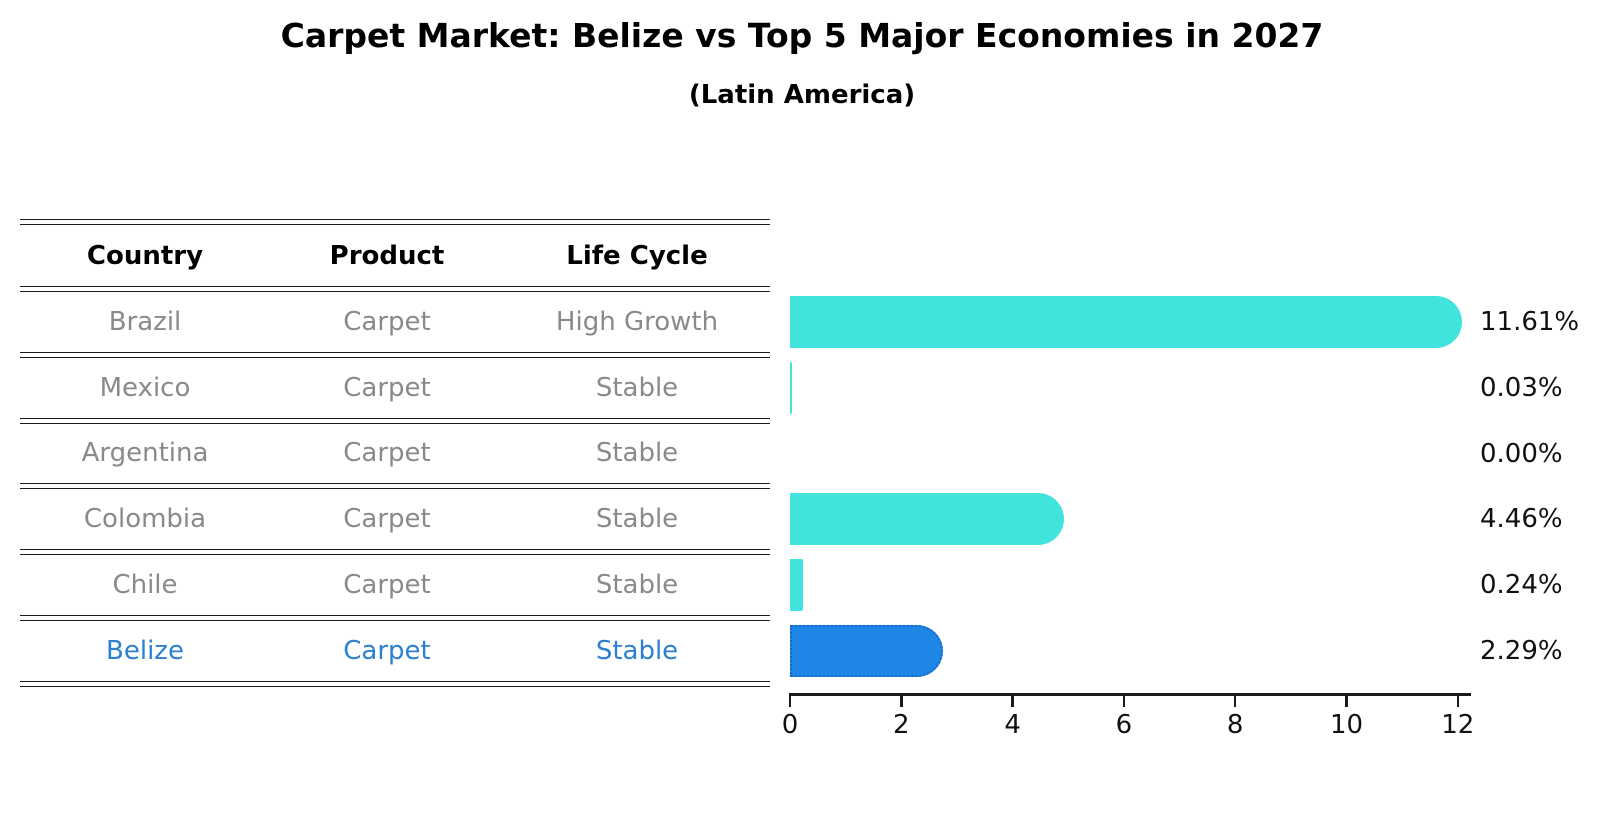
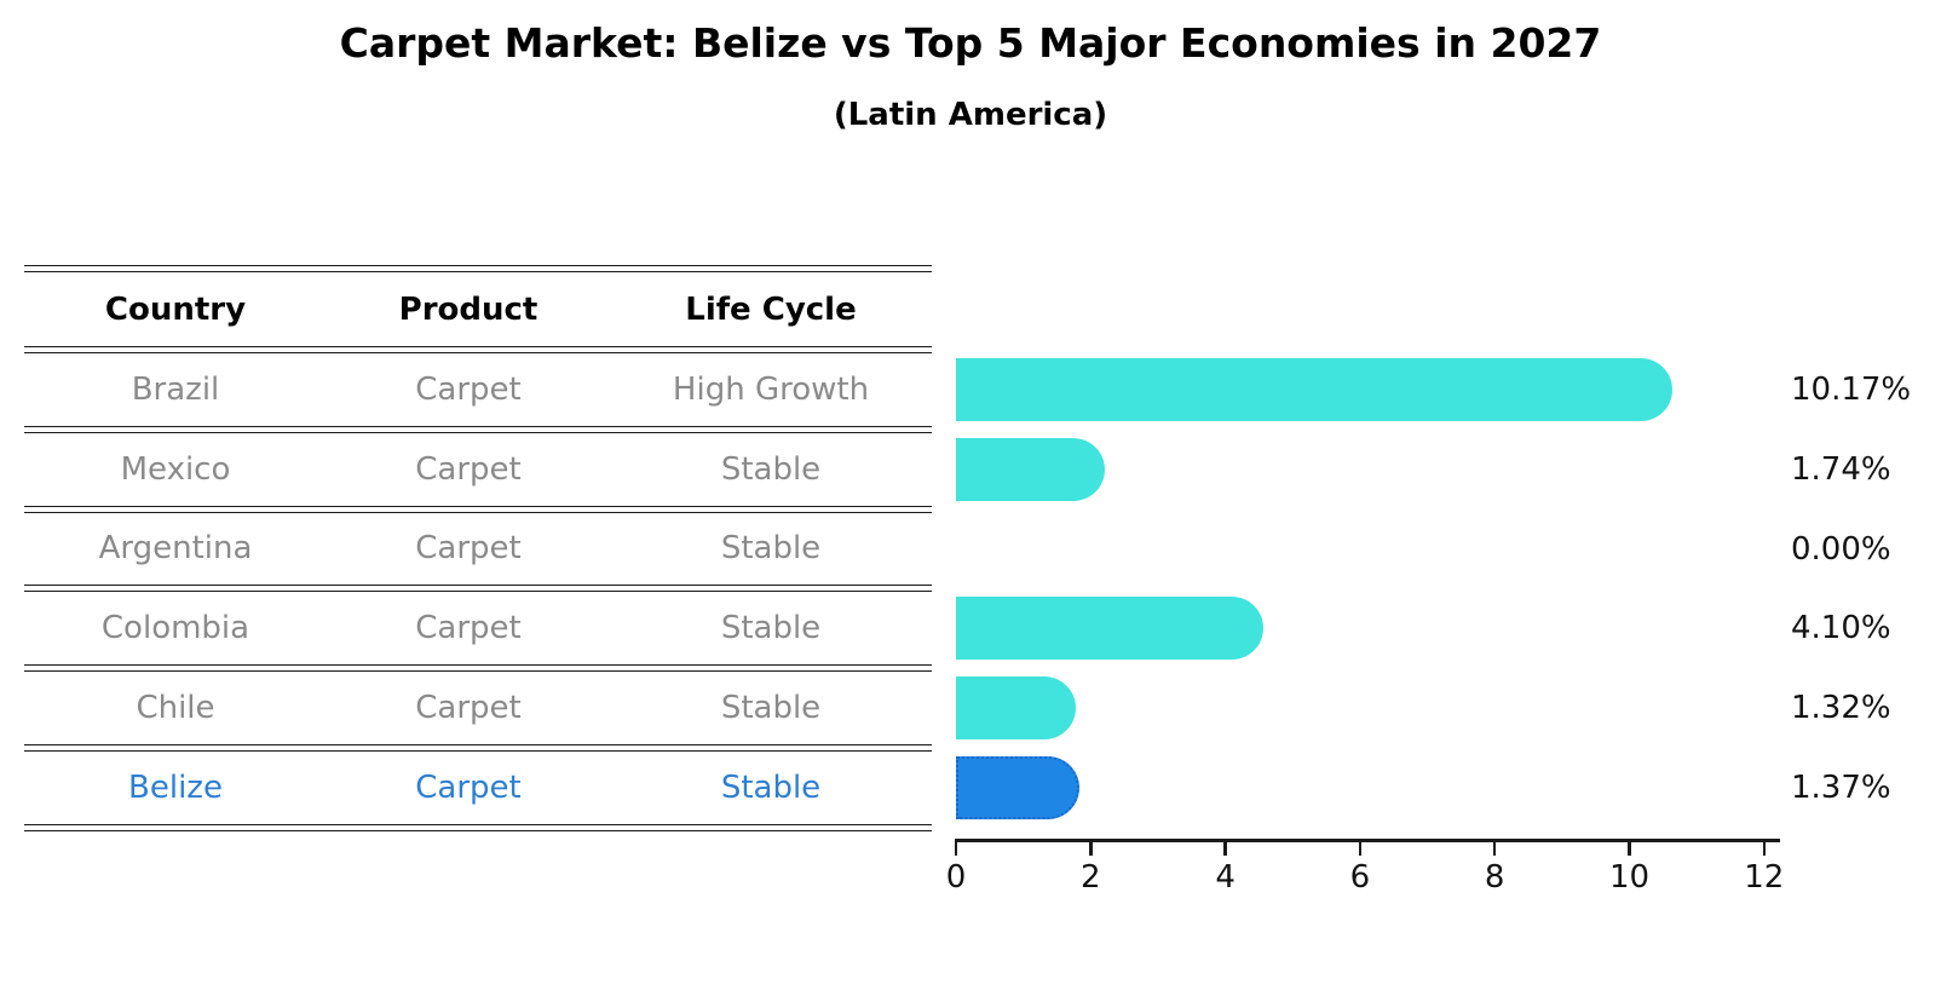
Brazil: 11.61% -> 10.17%
Mexico: 0.03% -> 1.74%
Colombia: 4.46% -> 4.10%
Chile: 0.24% -> 1.32%
Belize: 2.29% -> 1.37%
